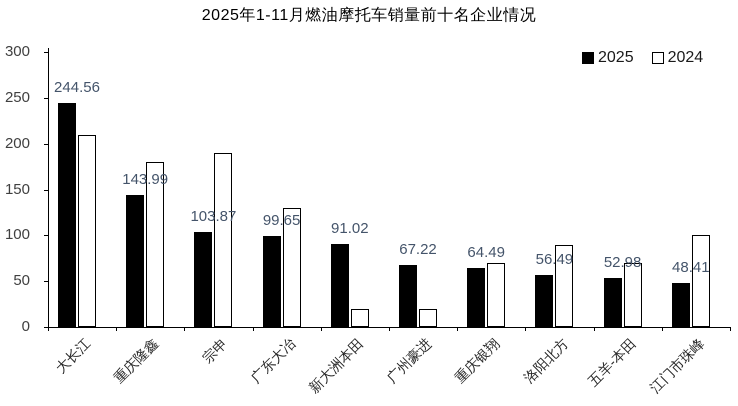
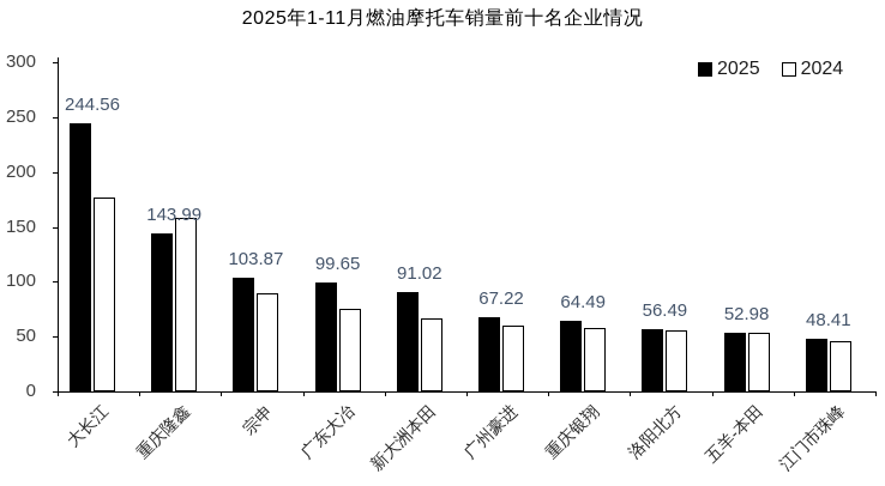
2024/大长江: 210 -> 180
2024/重庆隆鑫: 180 -> 160
2024/宗申: 190 -> 90
2024/广东大冶: 130 -> 80
2024/新大洲本田: 20 -> 70
2024/广州豪进: 20 -> 60
2024/重庆银翔: 70 -> 60
2024/洛阳北方: 90 -> 60
2024/五羊-本田: 70 -> 50
2024/江门市珠峰: 100 -> 50
